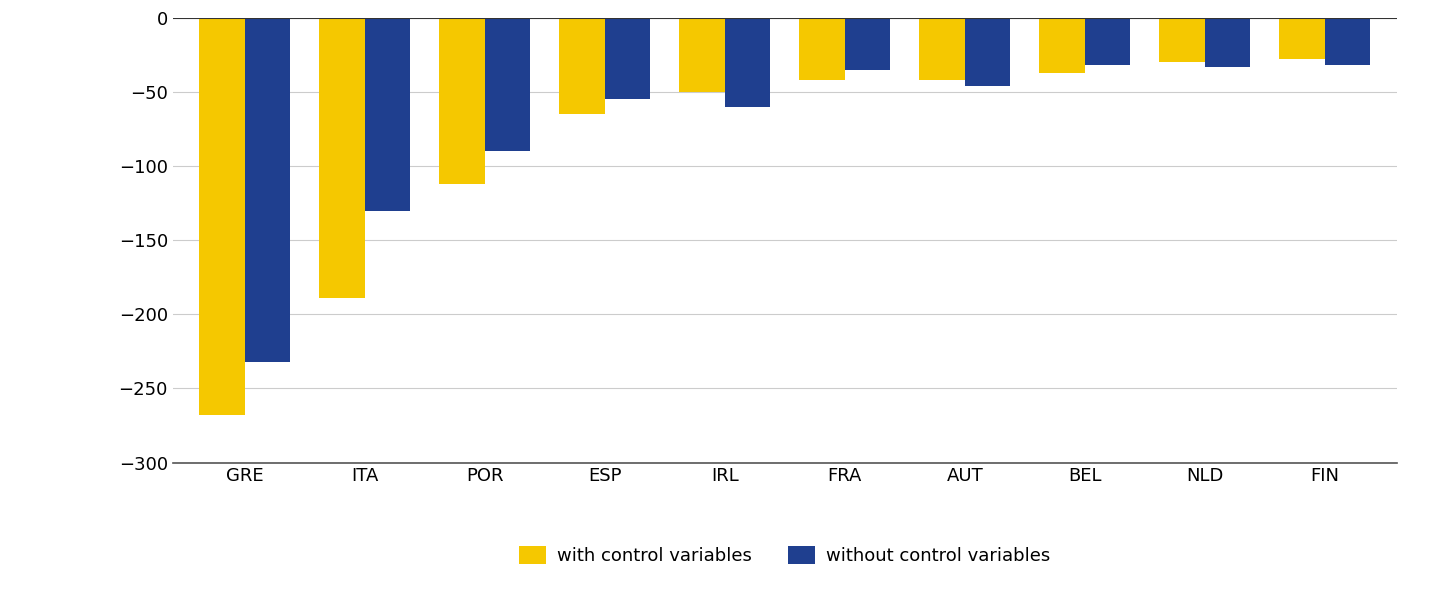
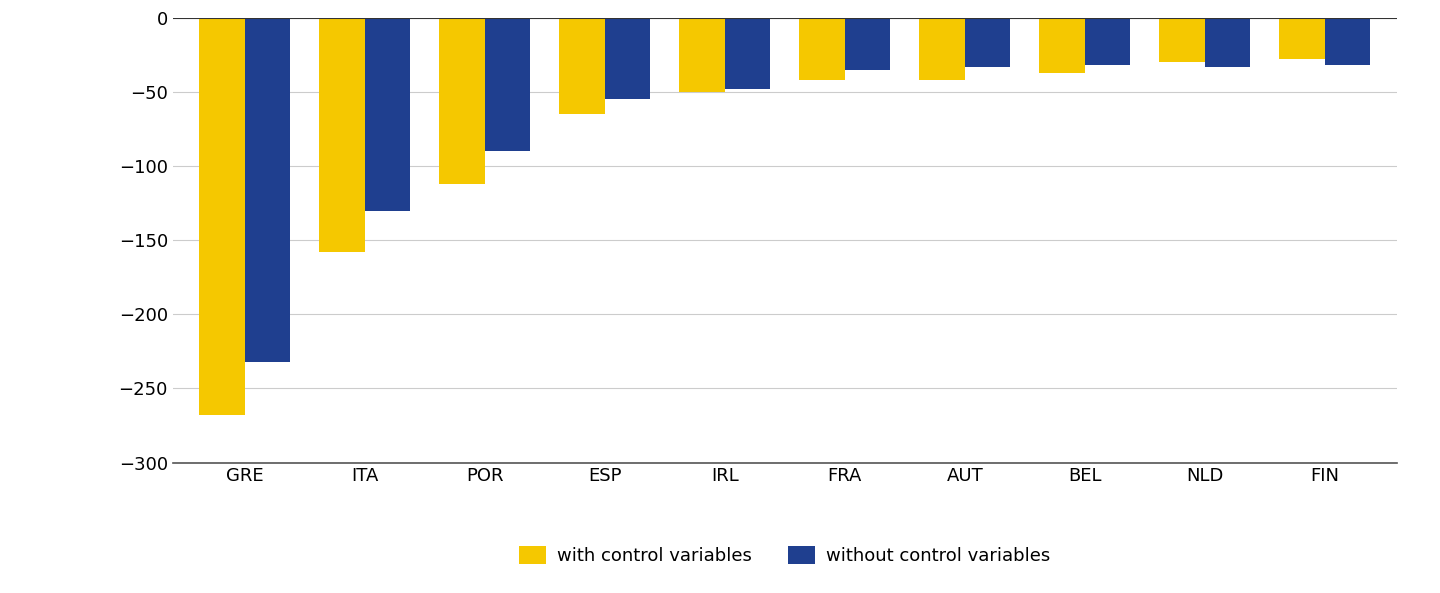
with control variables/ITA: -189 -> -158
without control variables/IRL: -60 -> -48
without control variables/AUT: -46 -> -33
